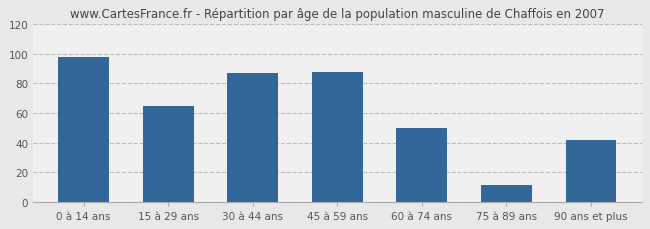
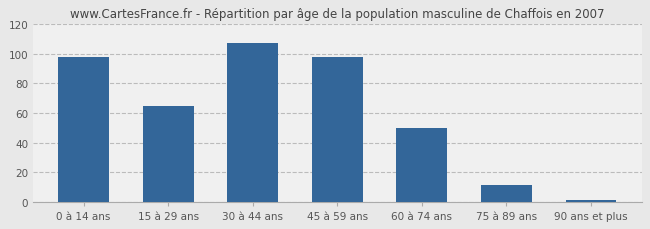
30 à 44 ans: 87 -> 107
45 à 59 ans: 88 -> 98
90 ans et plus: 42 -> 1
